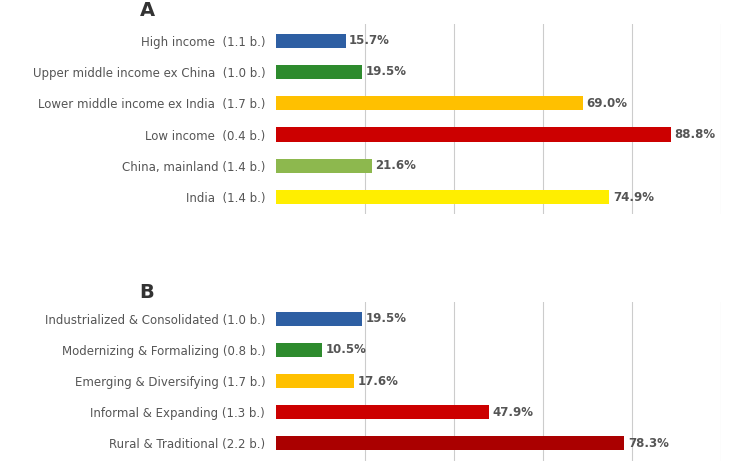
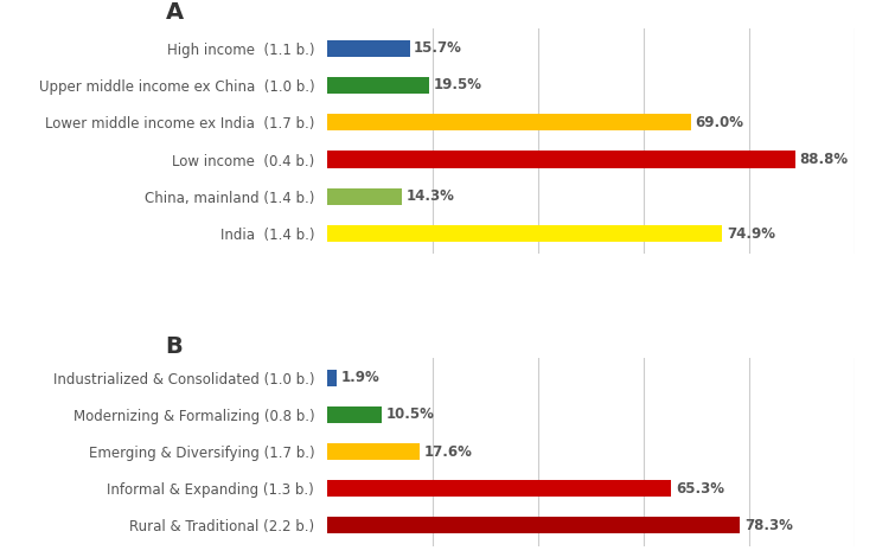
China, mainland (1.4 b.): 21.6% -> 14.3%
Industrialized & Consolidated (1.0 b.): 19.5% -> 1.9%
Informal & Expanding (1.3 b.): 47.9% -> 65.3%
